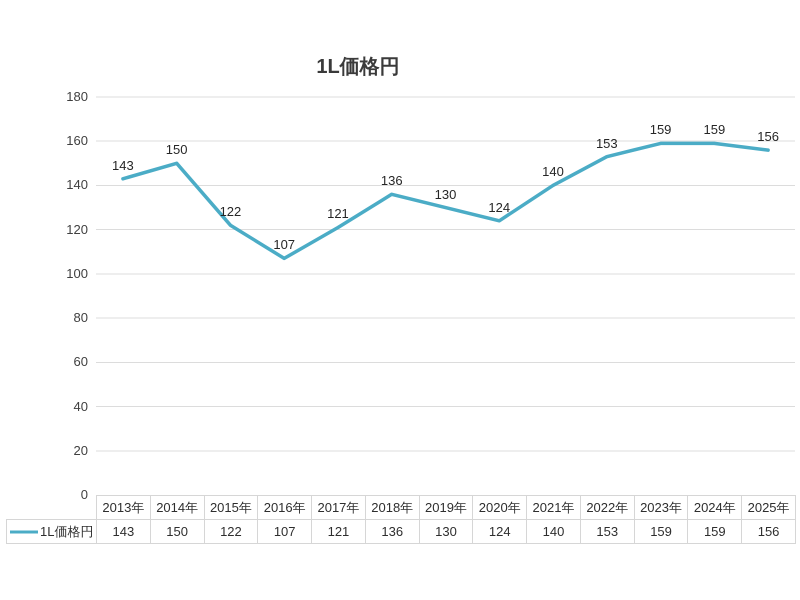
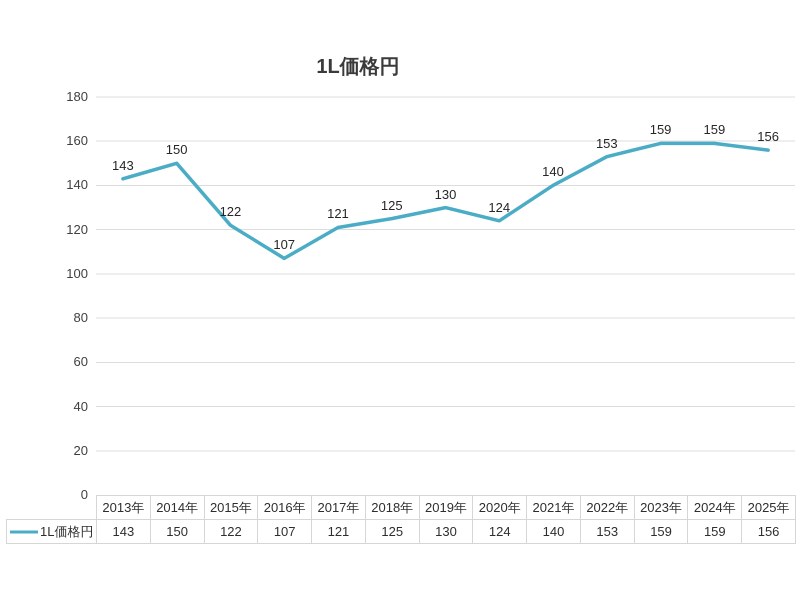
2018年: 136 -> 125
